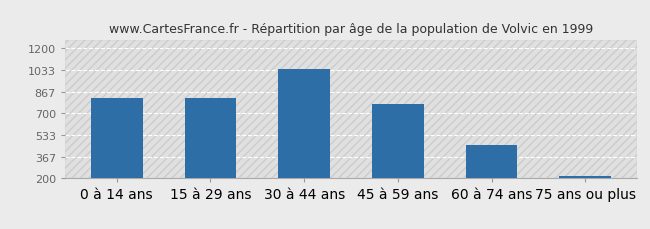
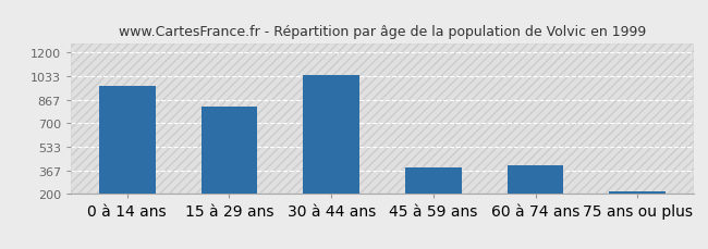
0 à 14 ans: 820 -> 960
45 à 59 ans: 770 -> 390
60 à 74 ans: 460 -> 400
